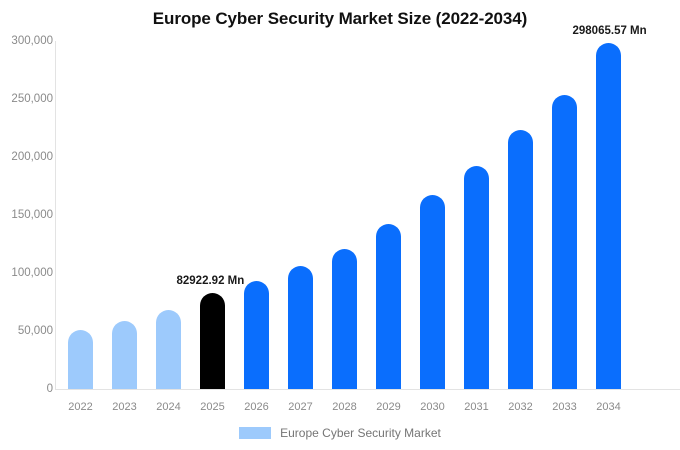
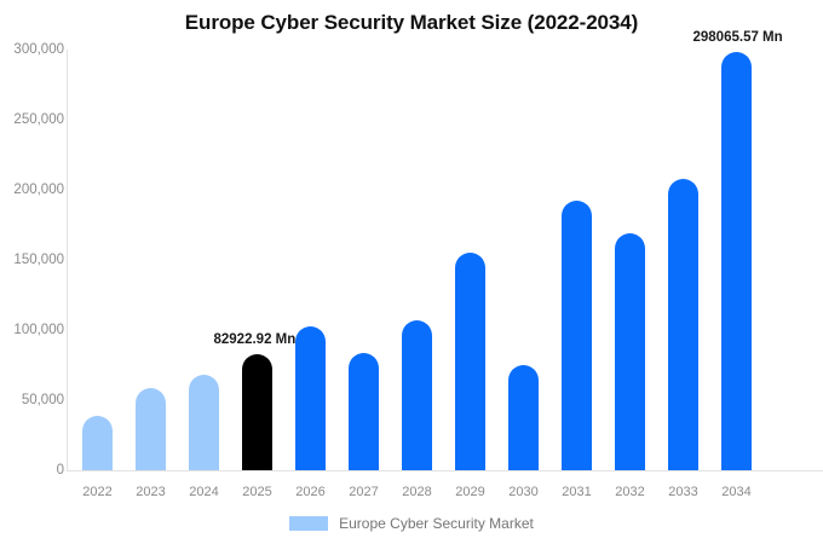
2022: 51000 -> 39000
2026: 93000 -> 103000
2027: 106000 -> 84000
2028: 120000 -> 107000
2029: 142000 -> 155000
2030: 167000 -> 75000
2032: 223000 -> 169000
2033: 254000 -> 208000
